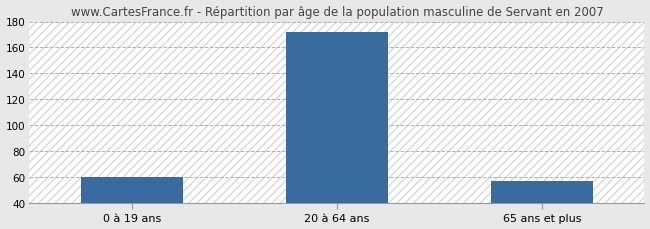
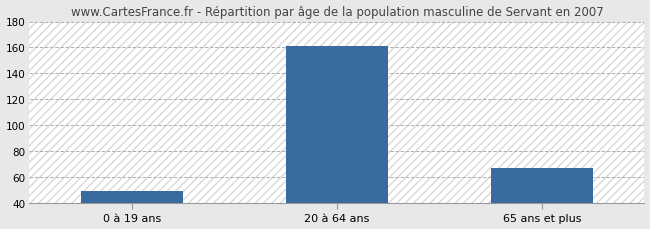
0 à 19 ans: 60 -> 49
20 à 64 ans: 172 -> 161
65 ans et plus: 57 -> 67
